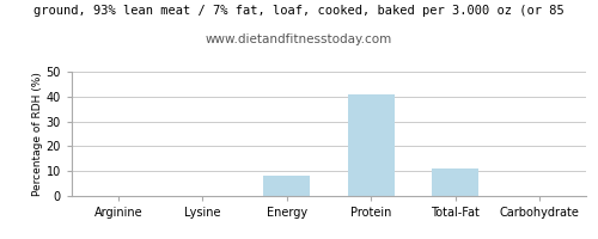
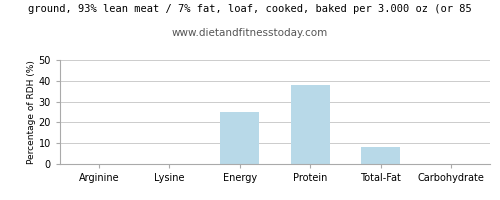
Energy: 8 -> 25
Protein: 41 -> 38
Total-Fat: 11 -> 8
